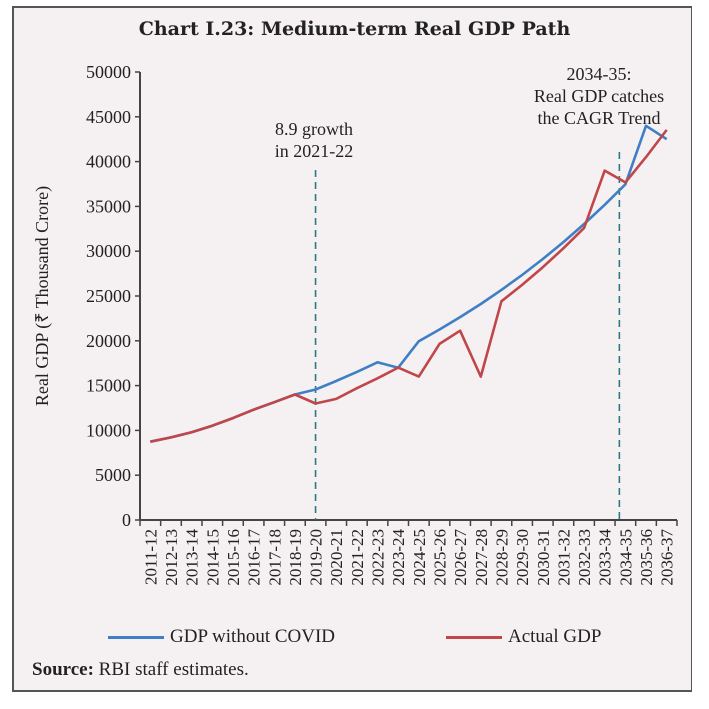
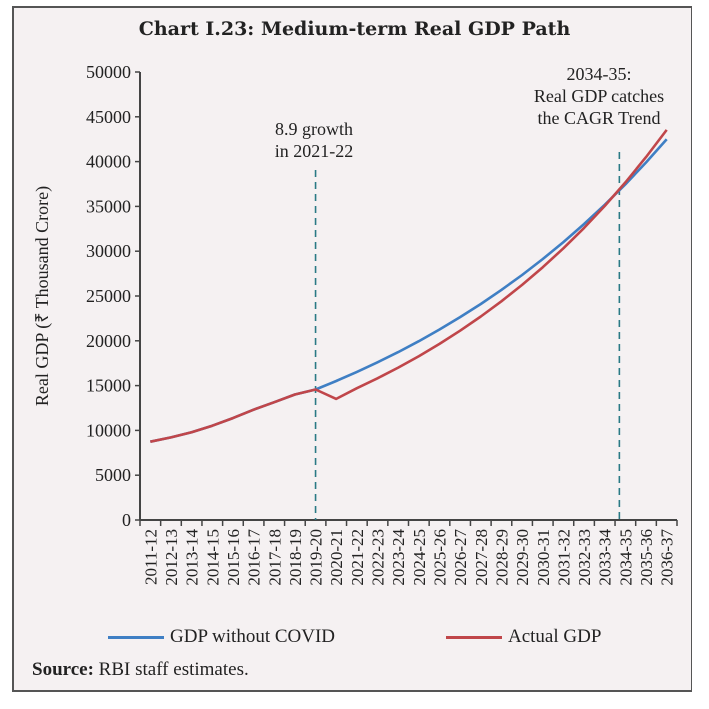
Actual GDP/2019-20: 13000 -> 15000
GDP without COVID/2023-24: 17000 -> 19000
Actual GDP/2024-25: 16000 -> 18000
Actual GDP/2027-28: 16000 -> 23000
Actual GDP/2033-34: 39000 -> 35000
GDP without COVID/2035-36: 44000 -> 40000
